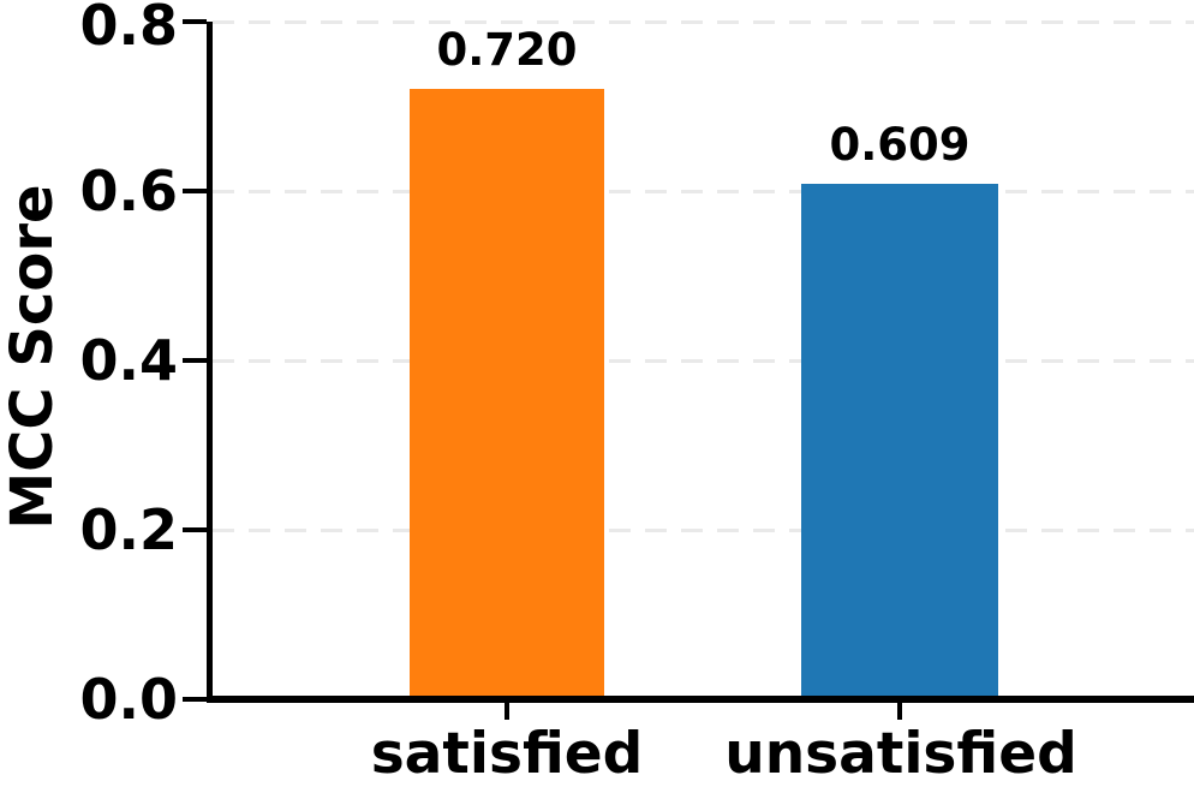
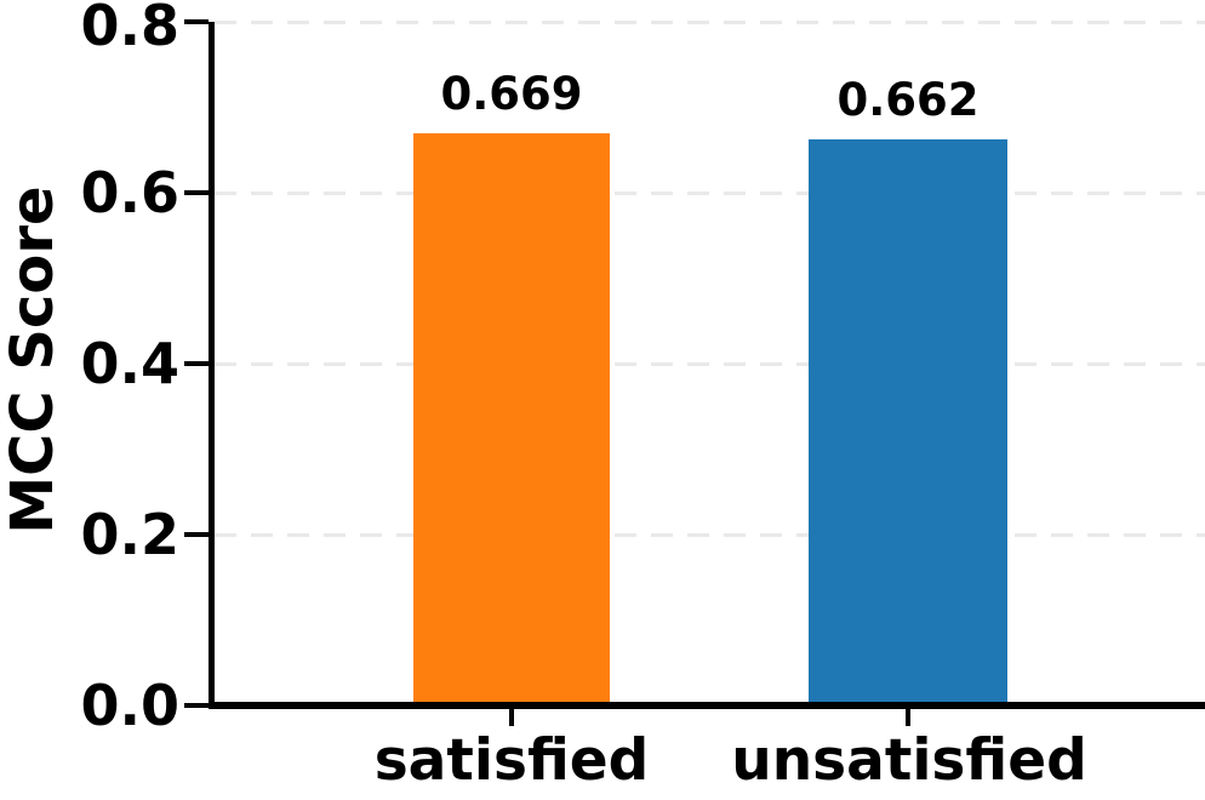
satisfied: 0.720 -> 0.669
unsatisfied: 0.609 -> 0.662
